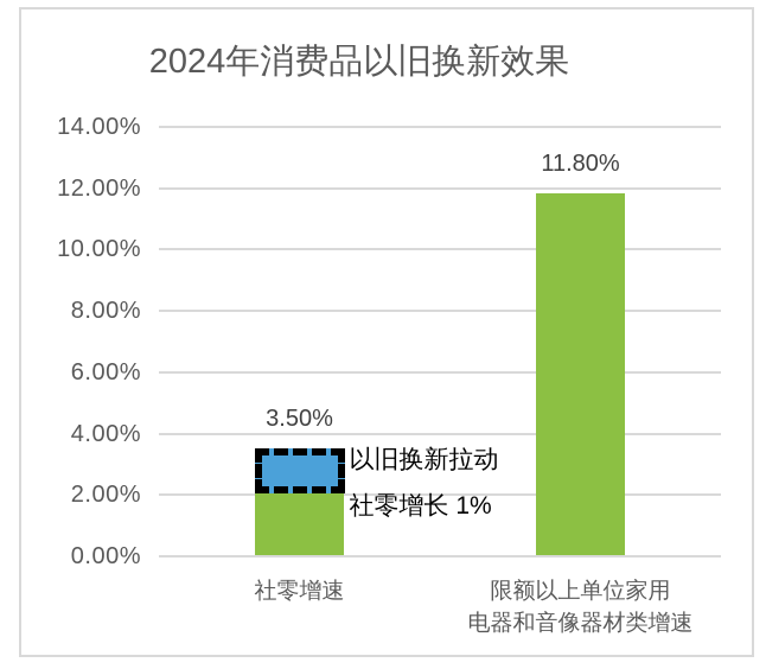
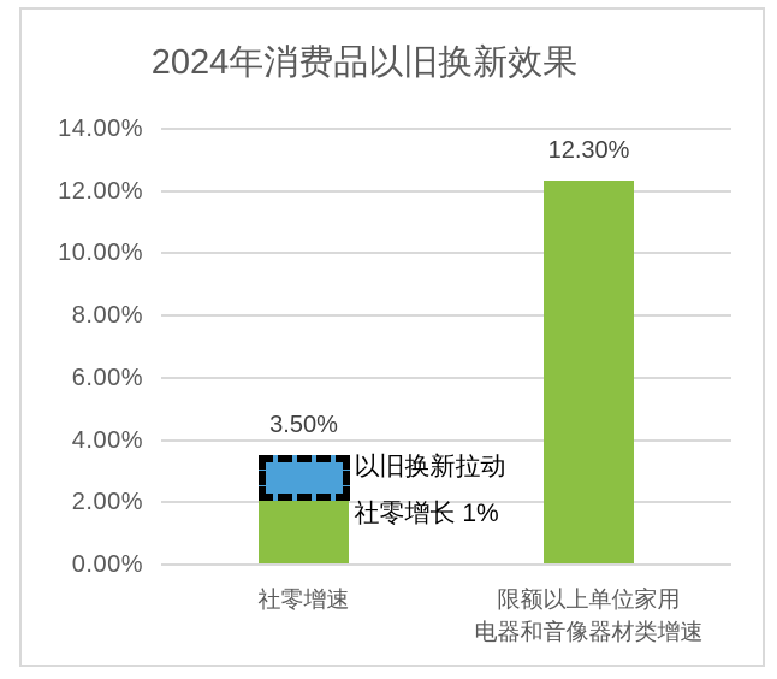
限额以上单位家用电器和音像器材类增速: 11.80% -> 12.30%
